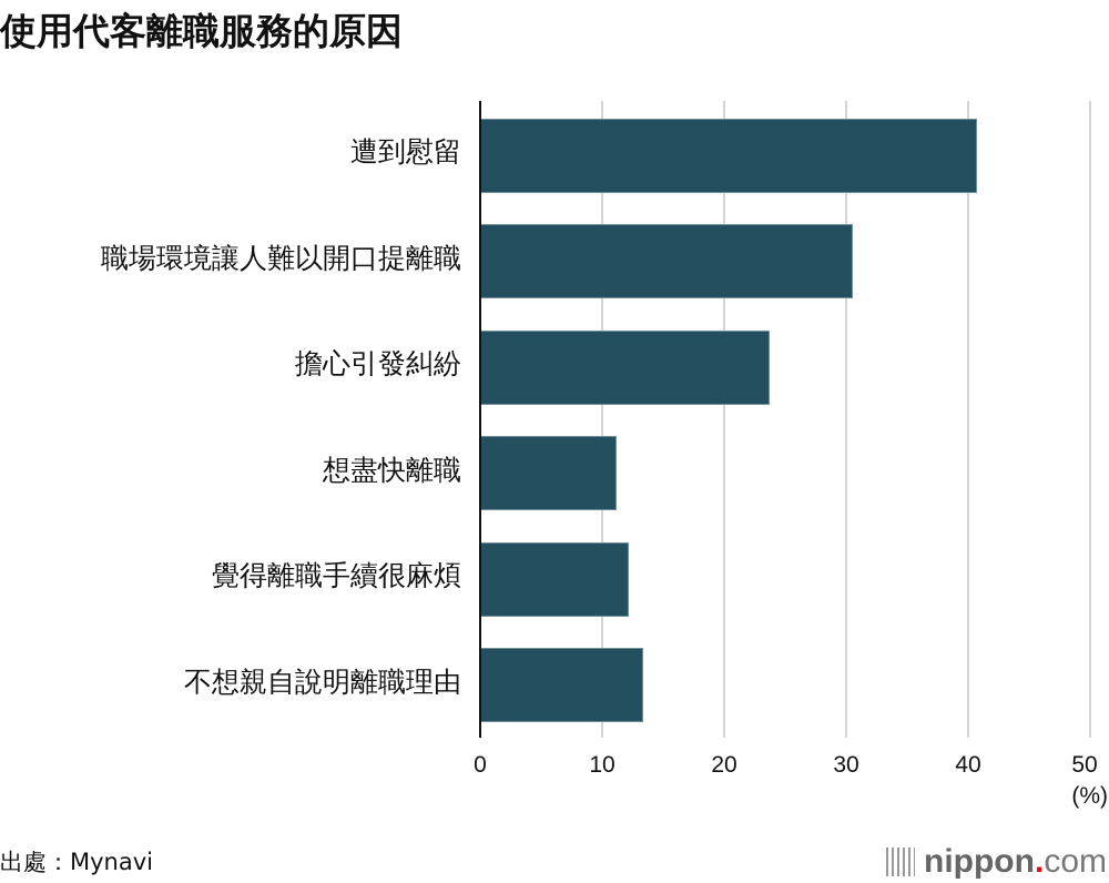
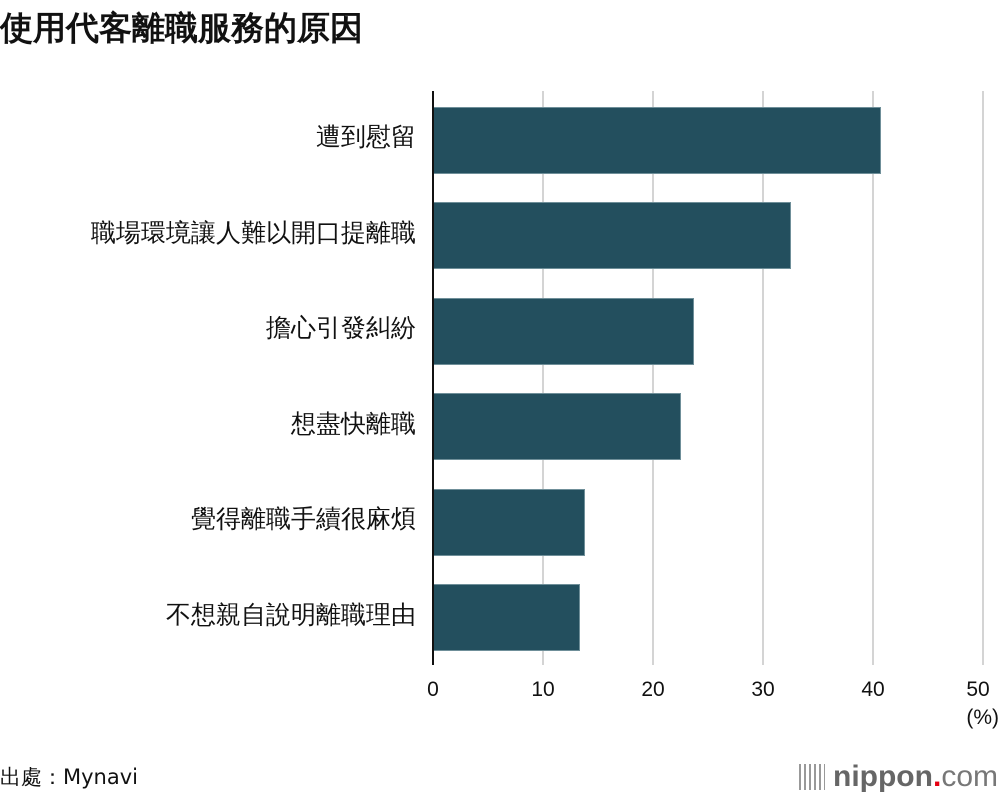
職場環境讓人難以開口提離職: 30.5 -> 32.5
想盡快離職: 11.2 -> 22.5
覺得離職手續很麻煩: 12.2 -> 13.8
